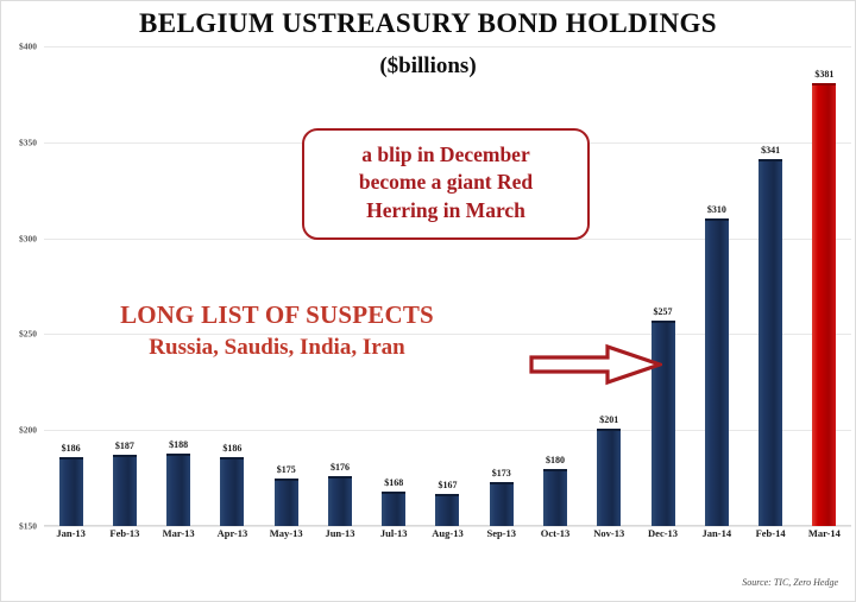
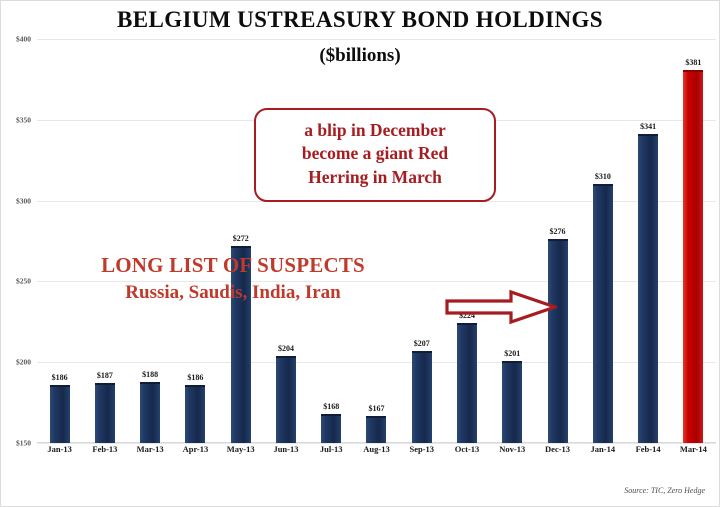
May-13: $175 -> $272
Jun-13: $176 -> $204
Sep-13: $173 -> $207
Oct-13: $180 -> $224
Dec-13: $257 -> $276
